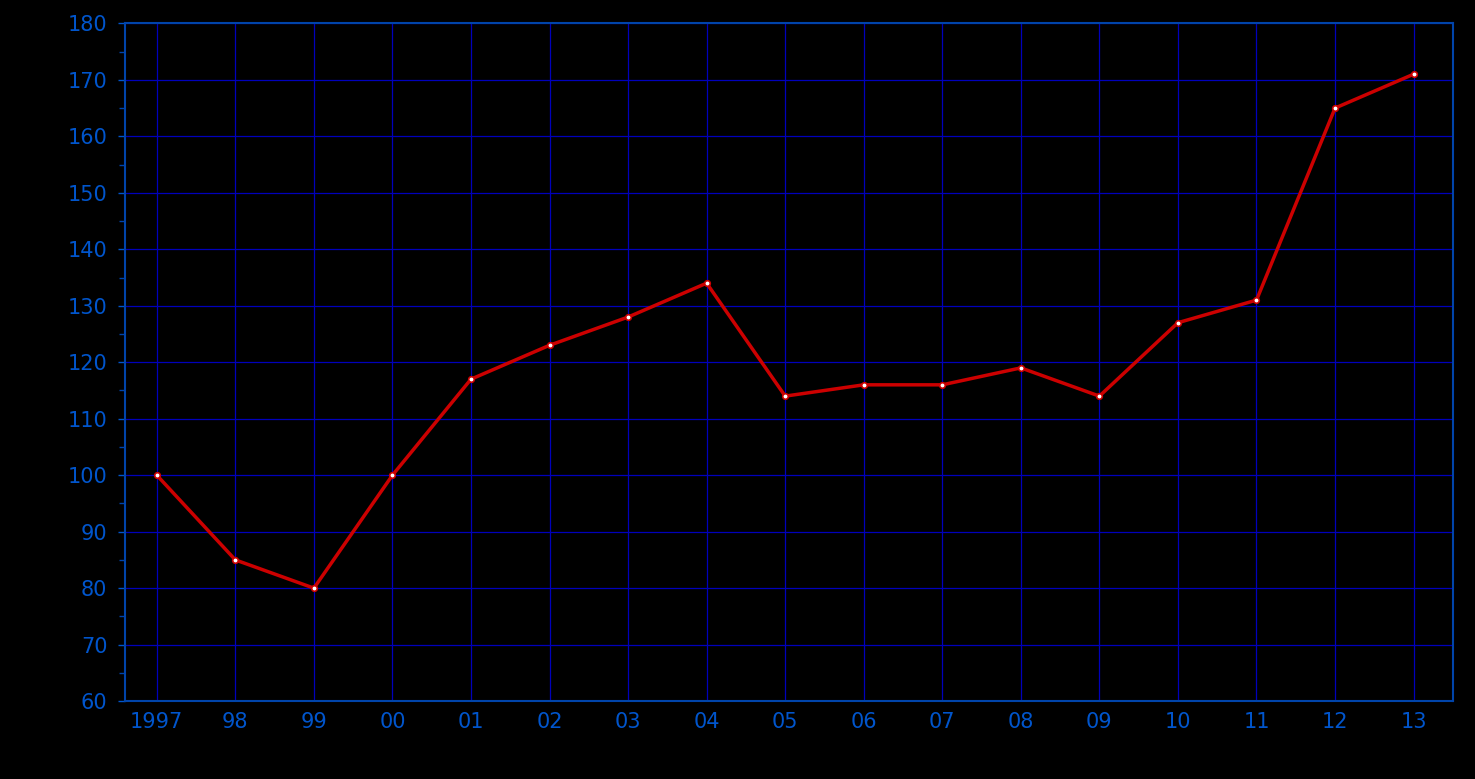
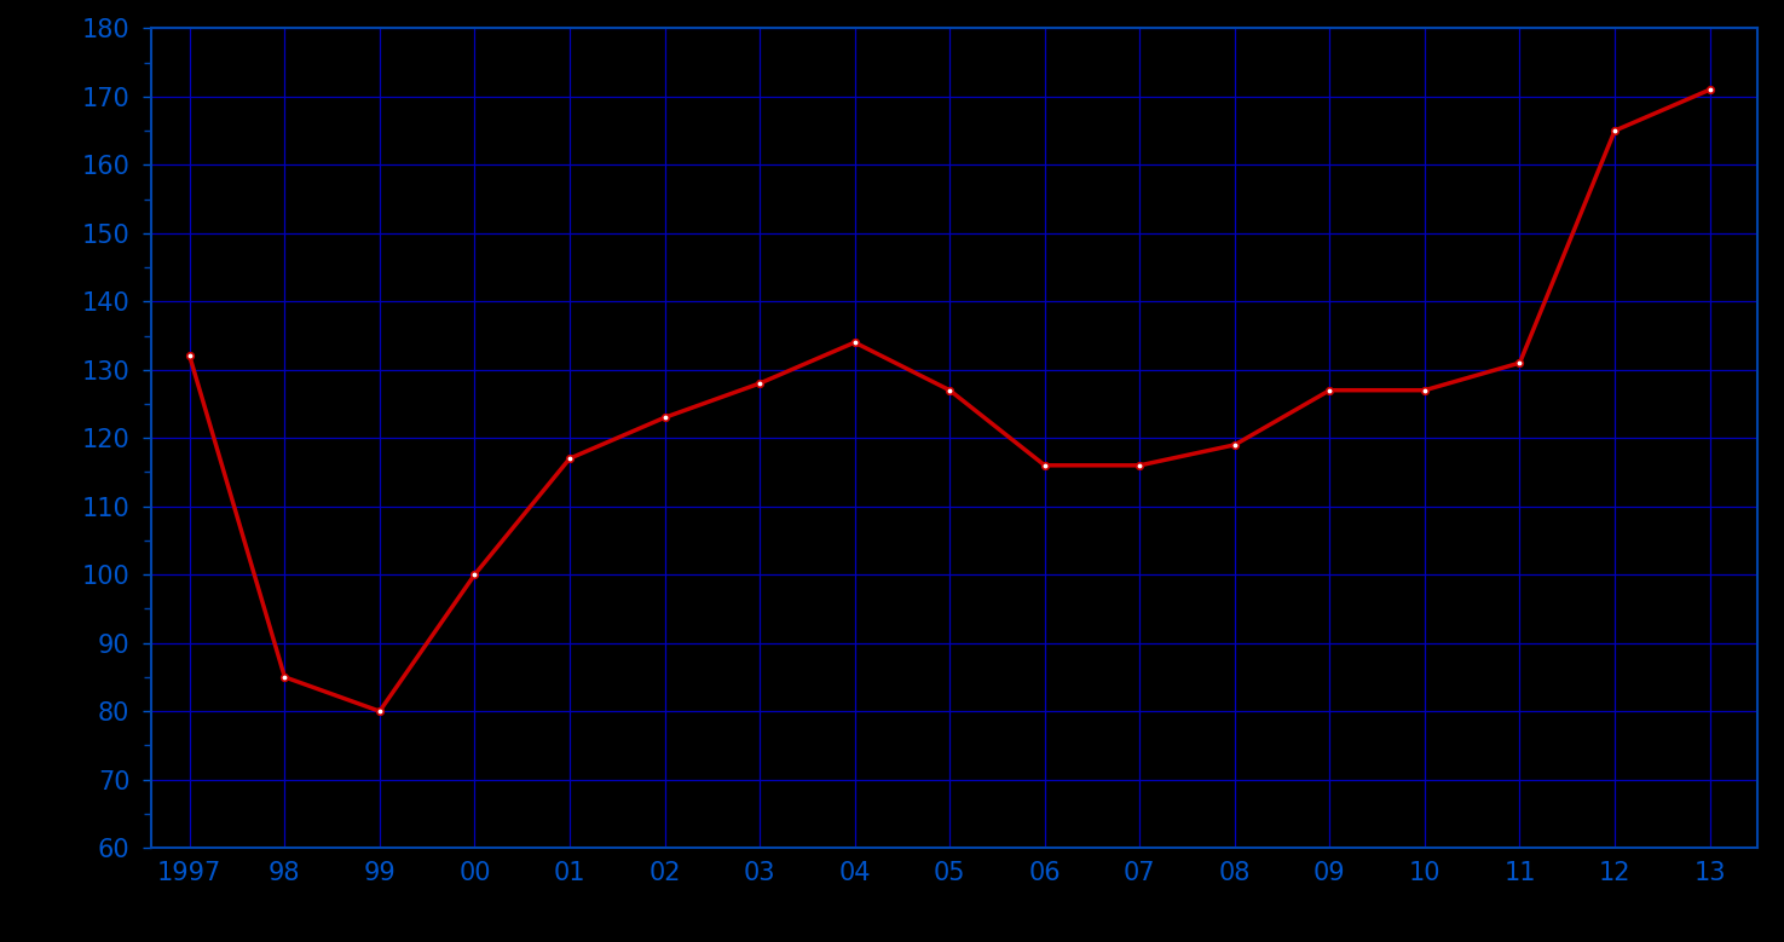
1997: 100 -> 132
05: 114 -> 127
09: 114 -> 127
